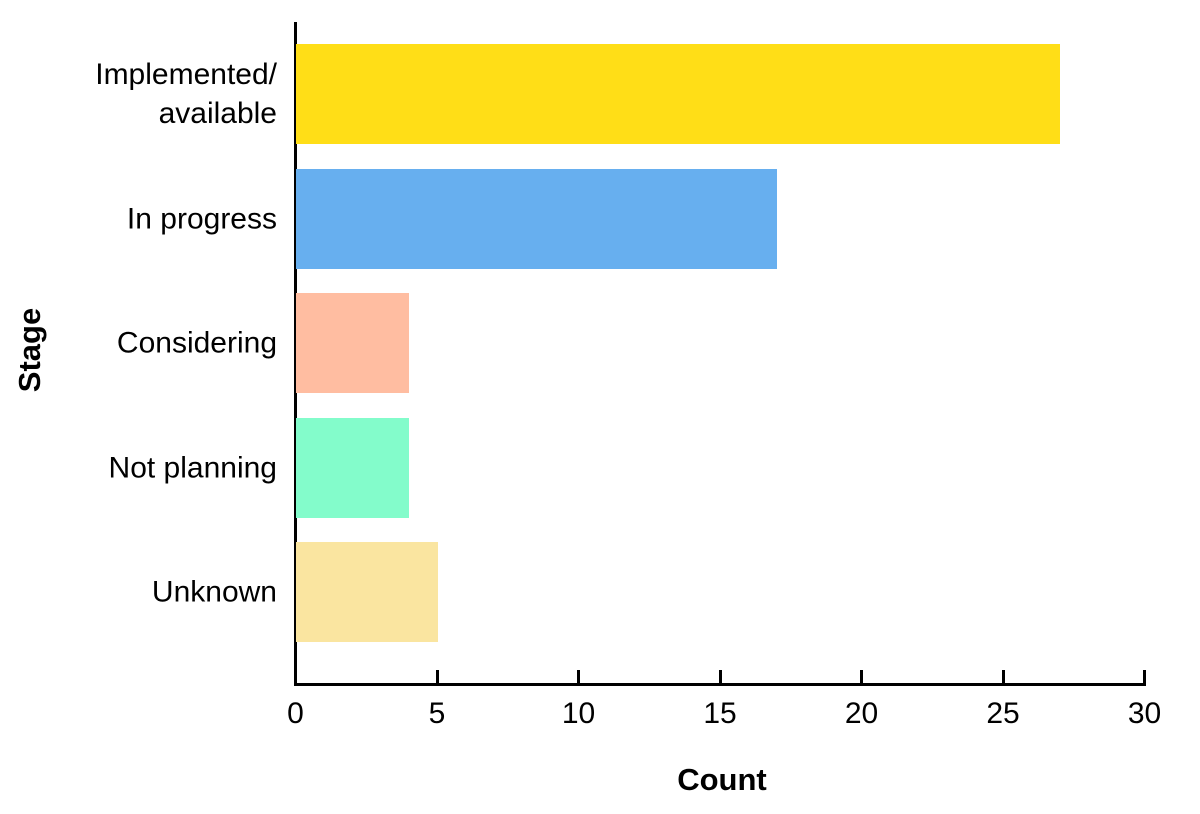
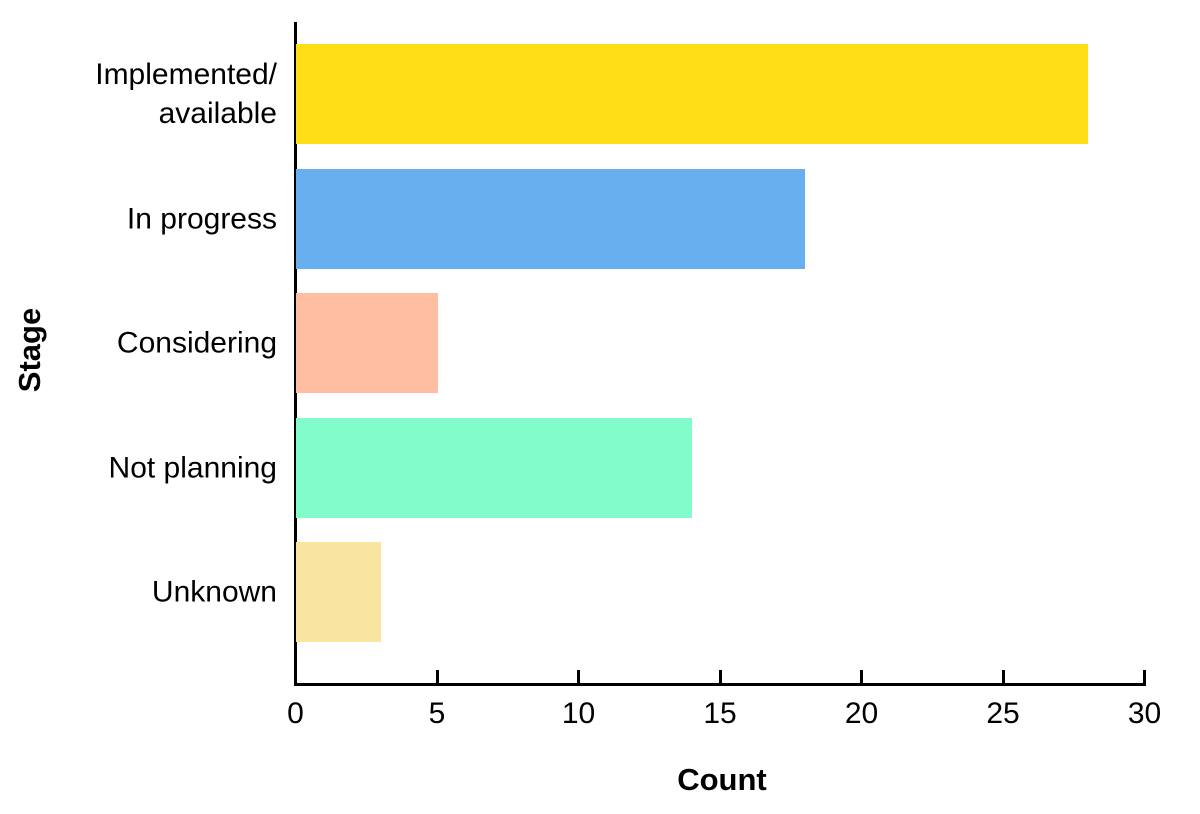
Implemented/ available: 27 -> 28
In progress: 17 -> 18
Considering: 4 -> 5
Not planning: 4 -> 14
Unknown: 5 -> 3
